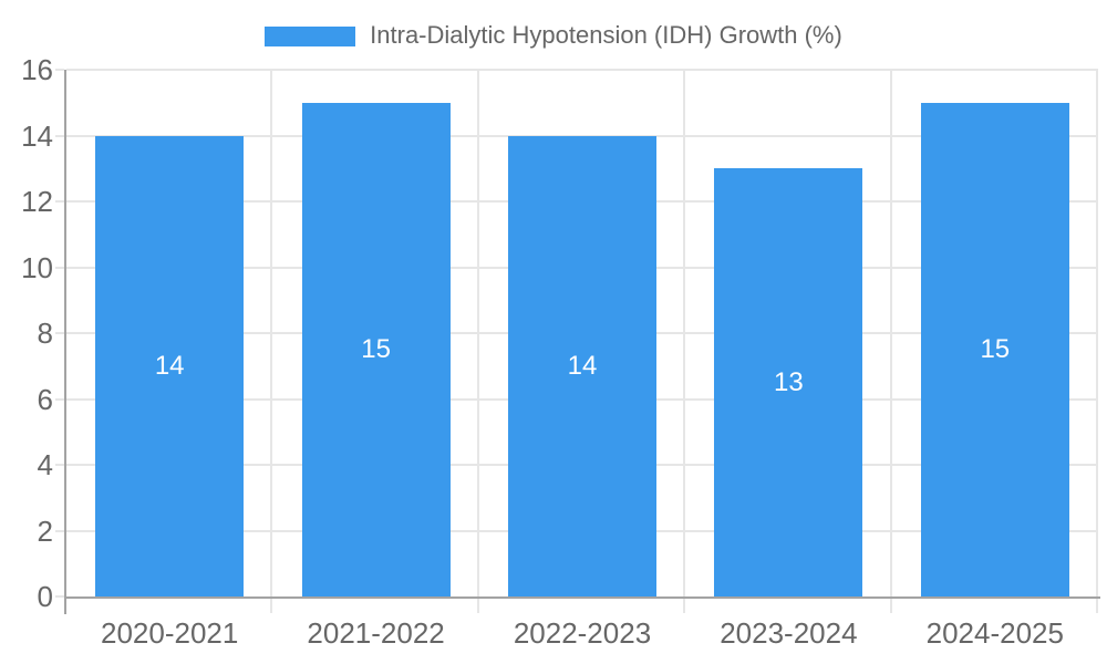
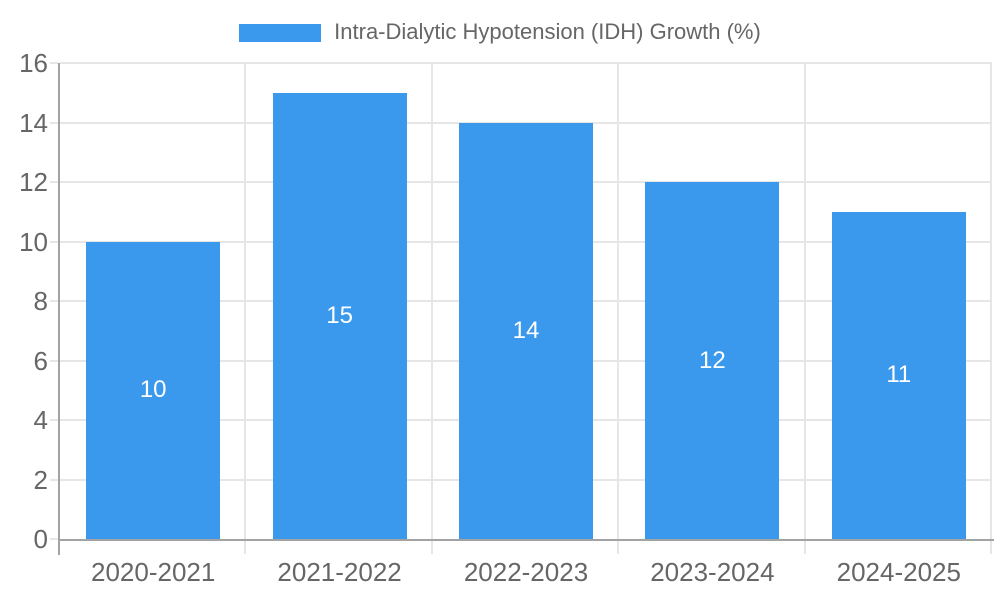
2020-2021: 14 -> 10
2023-2024: 13 -> 12
2024-2025: 15 -> 11
